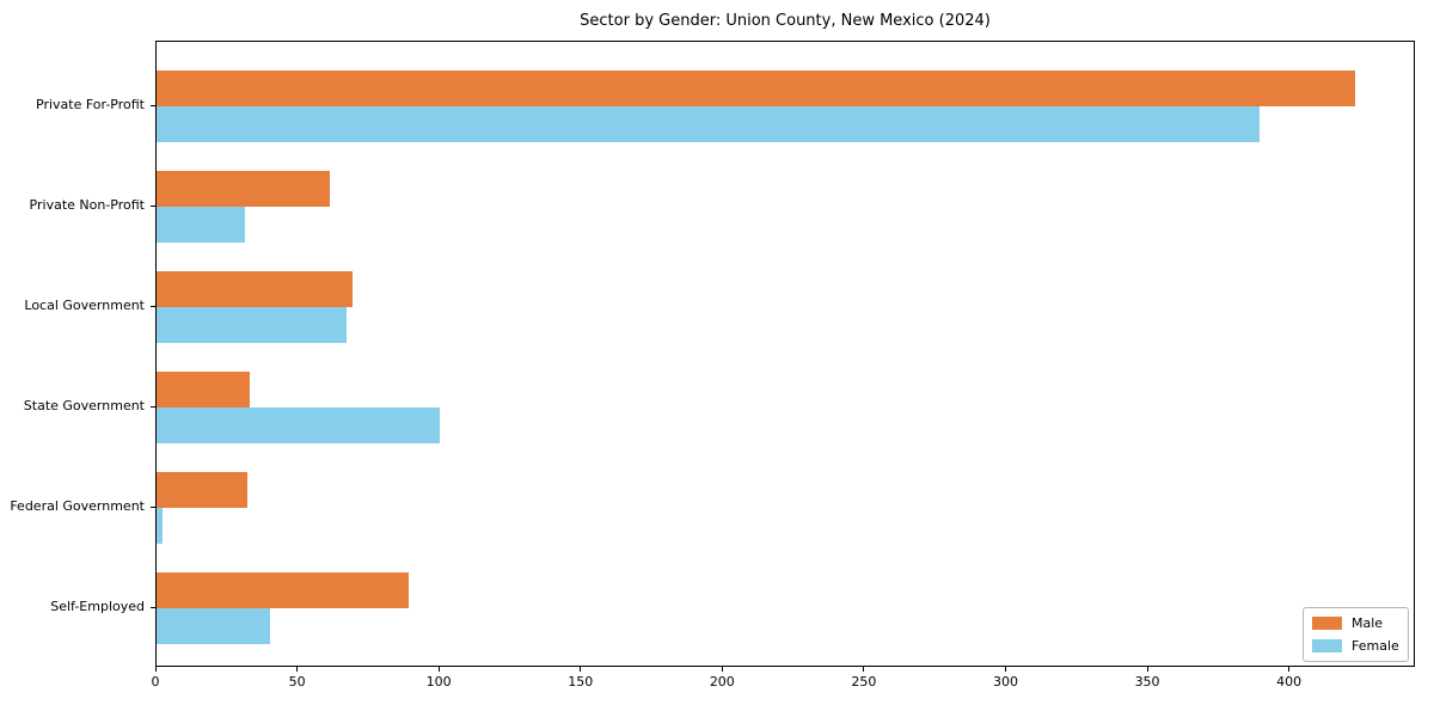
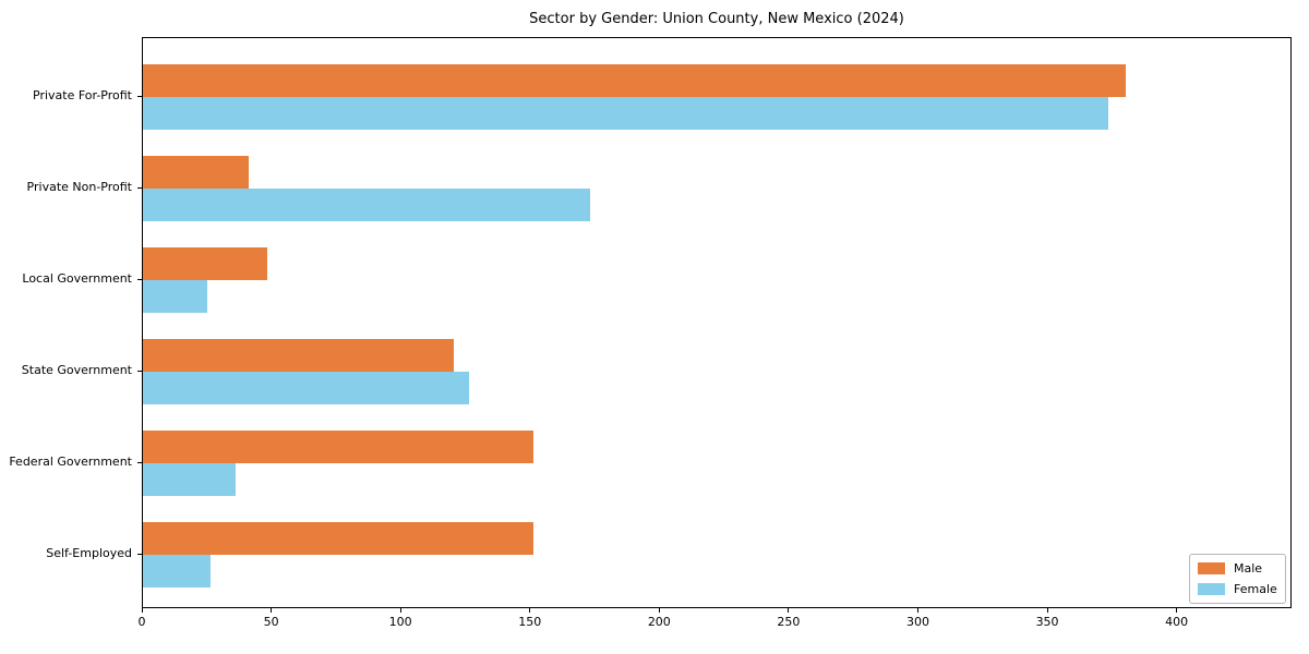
Male/Private For-Profit: 423 -> 380
Female/Private For-Profit: 389 -> 373
Male/Private Non-Profit: 61 -> 41
Female/Private Non-Profit: 31 -> 173
Male/Local Government: 69 -> 48
Female/Local Government: 67 -> 25
Male/State Government: 33 -> 120
Female/State Government: 100 -> 126
Male/Federal Government: 32 -> 151
Female/Federal Government: 2 -> 36
Male/Self-Employed: 89 -> 151
Female/Self-Employed: 40 -> 26
